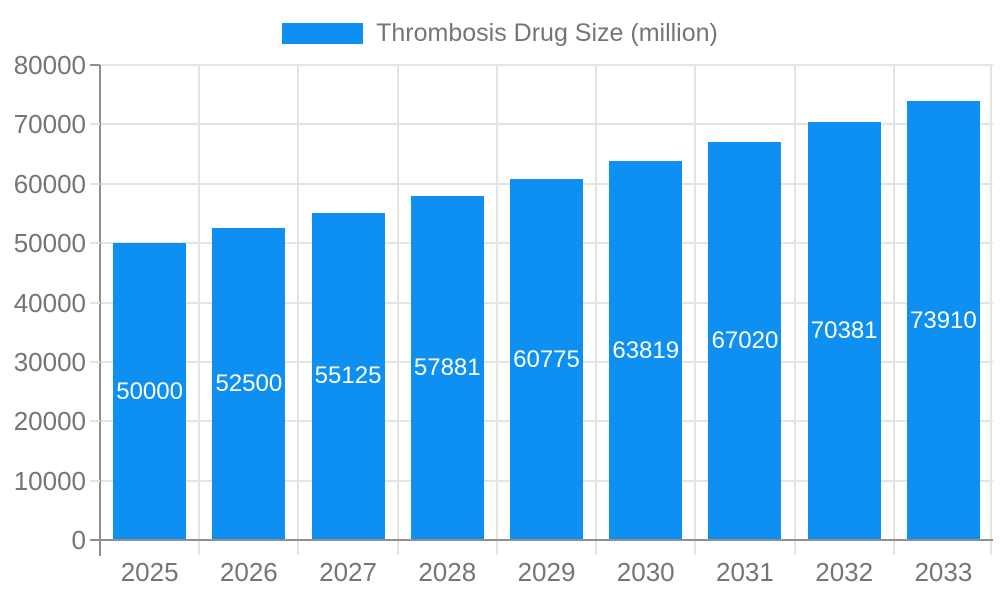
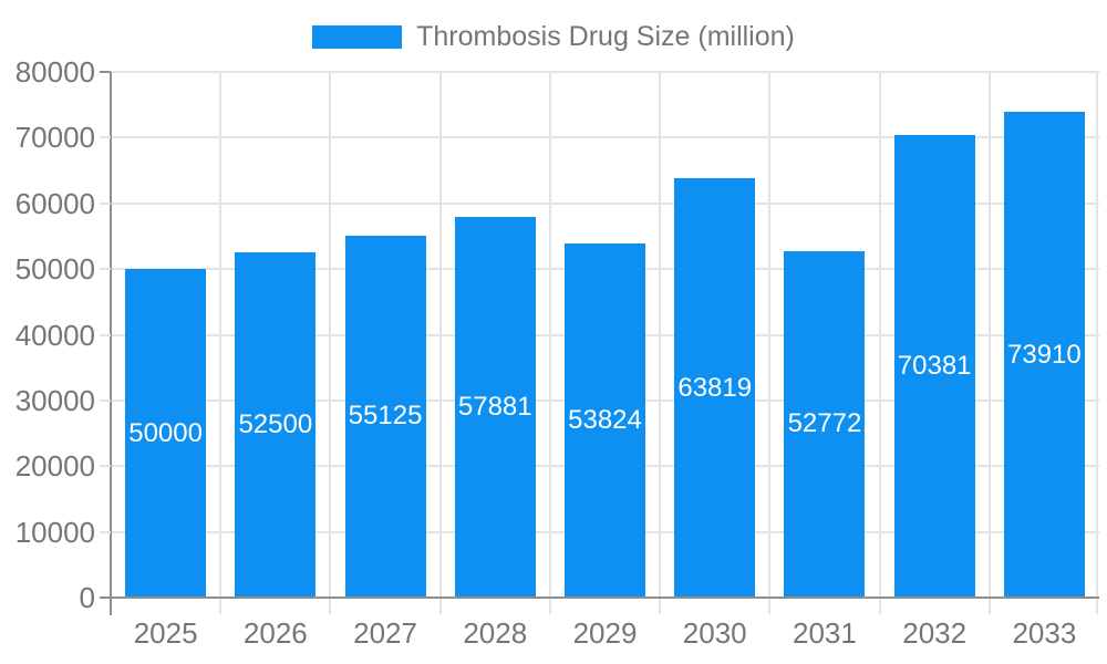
2029: 60775 -> 53824
2031: 67020 -> 52772
